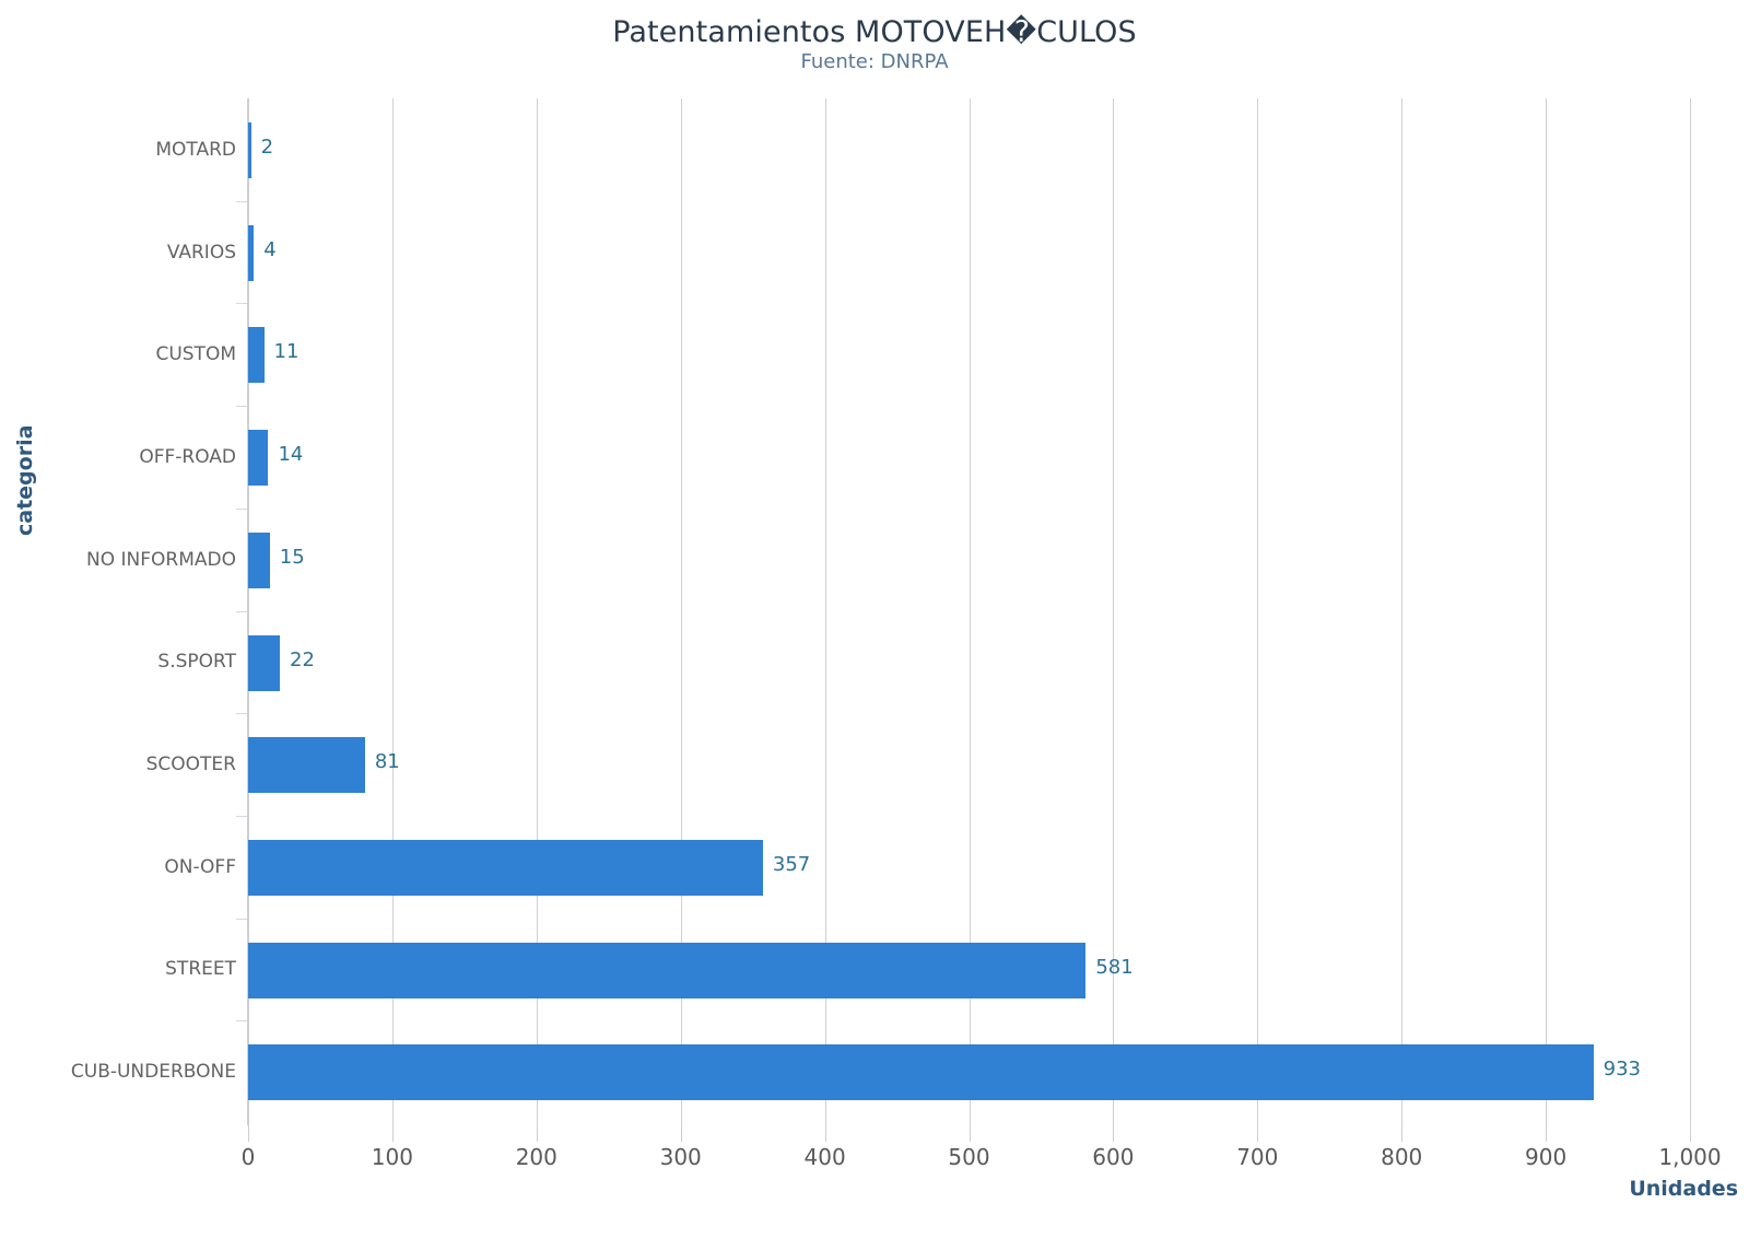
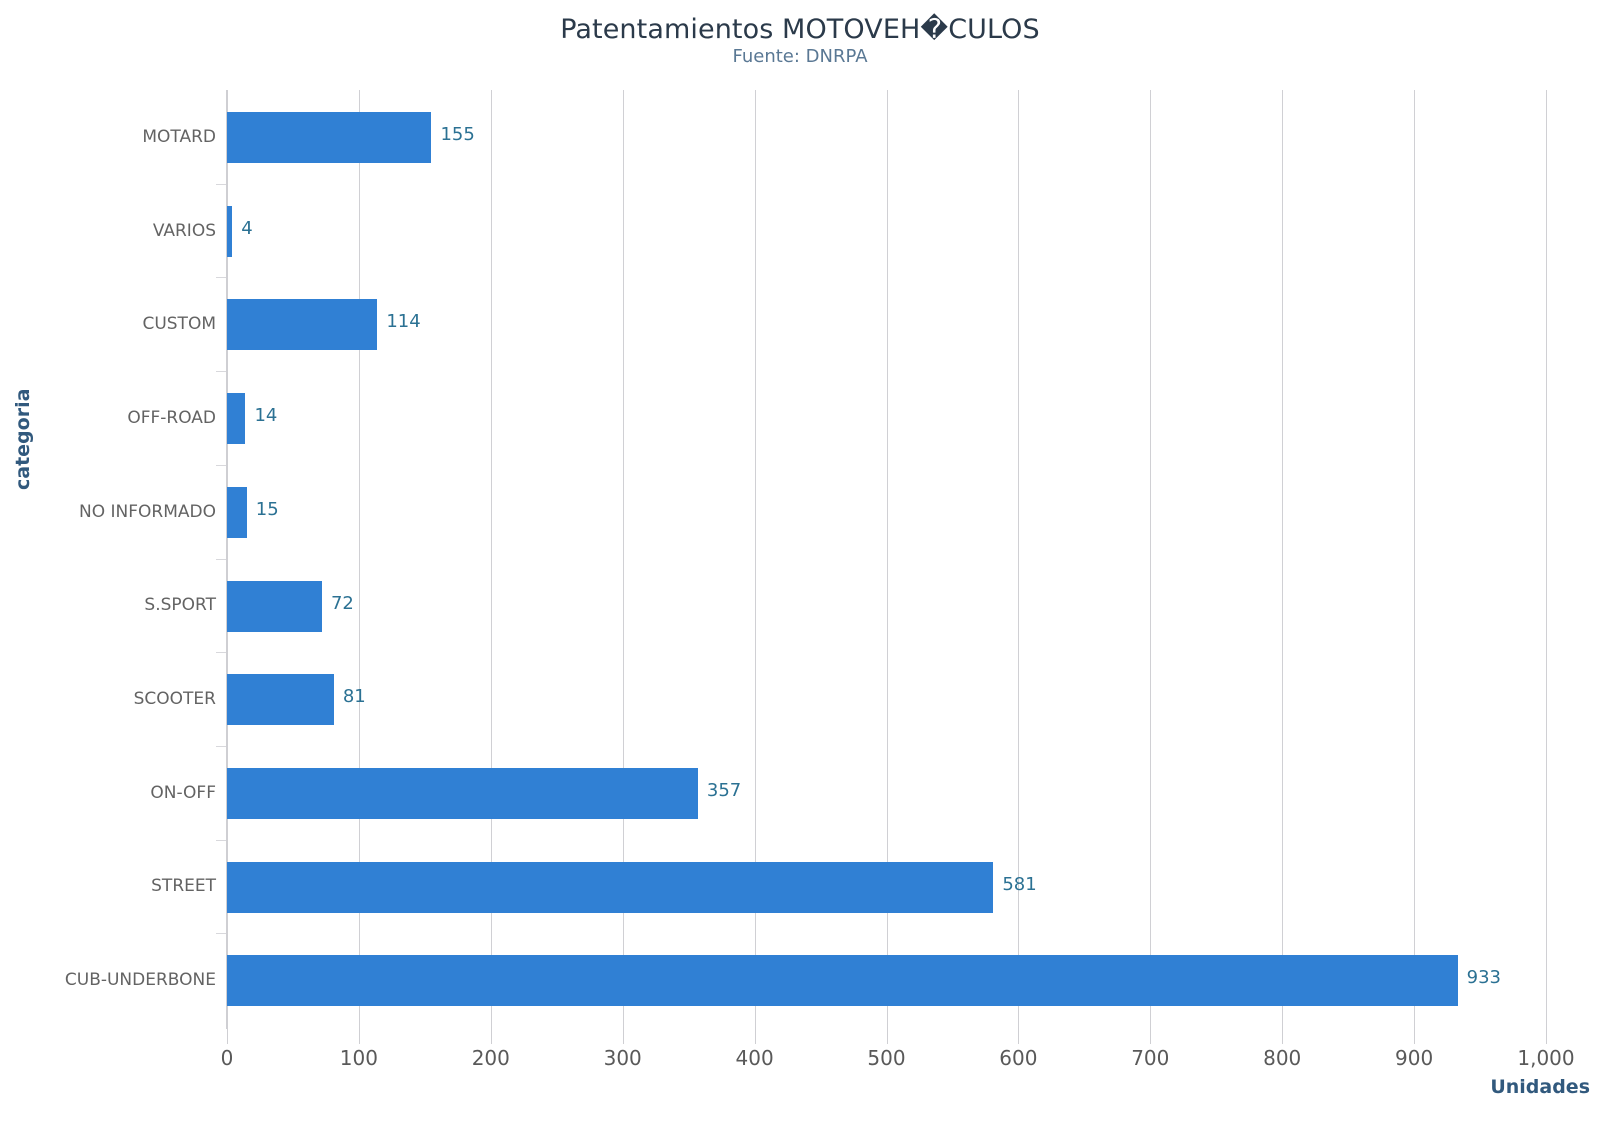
MOTARD: 2 -> 155
CUSTOM: 11 -> 114
S.SPORT: 22 -> 72
